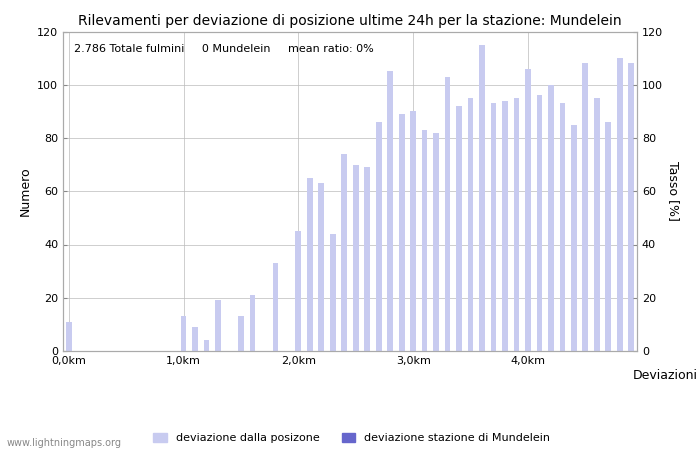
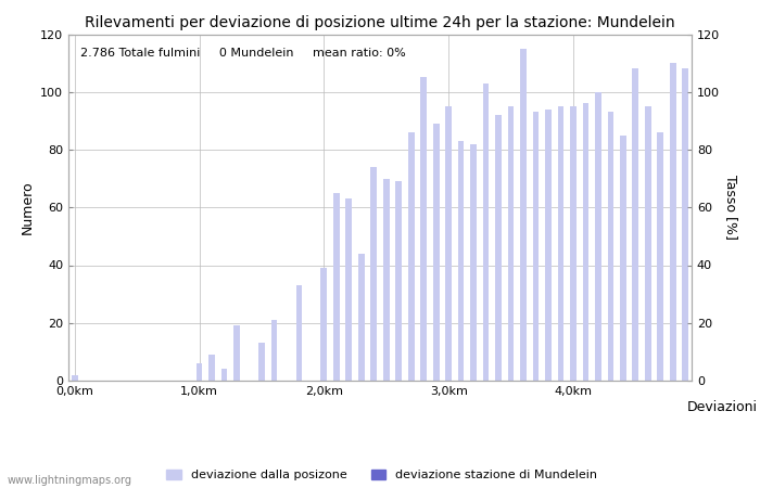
0,0km: 11 -> 2
1,0km: 13 -> 6
2,0km: 45 -> 39
3,0km: 90 -> 95
4,0km: 106 -> 95
